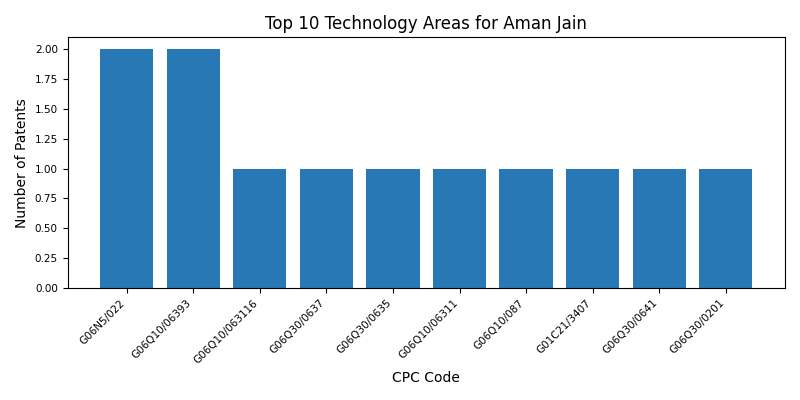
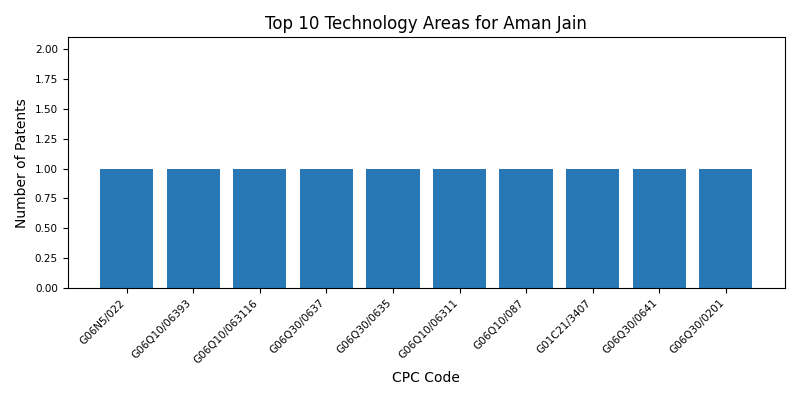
G06N5/022: 2 -> 1
G06Q10/06393: 2 -> 1
